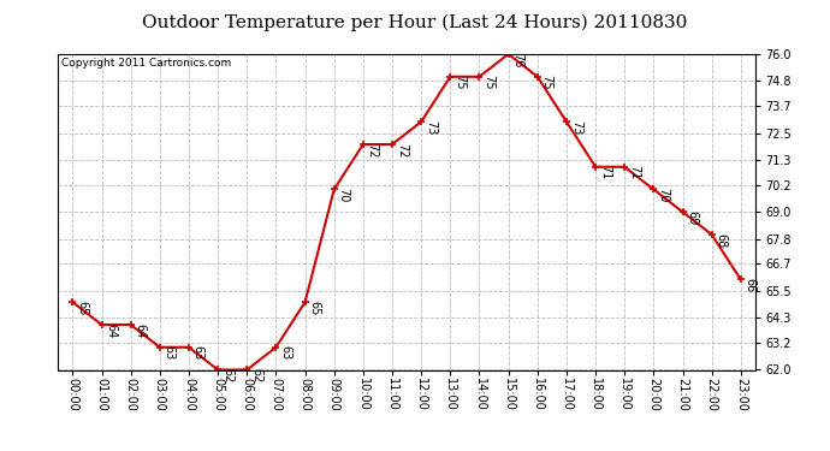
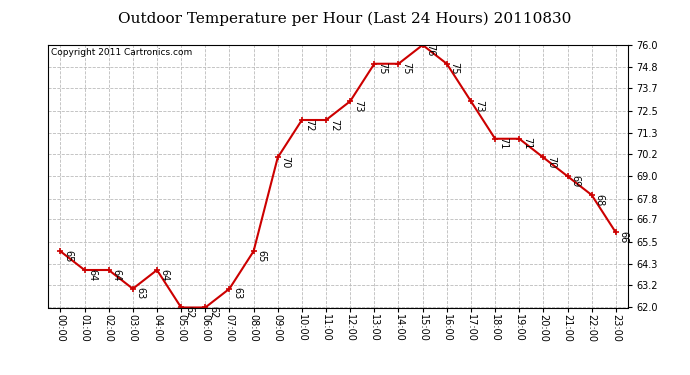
04:00: 63 -> 64
